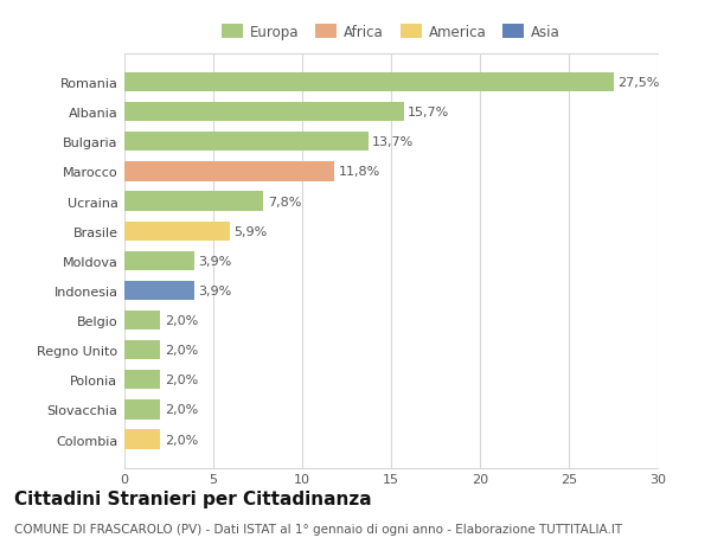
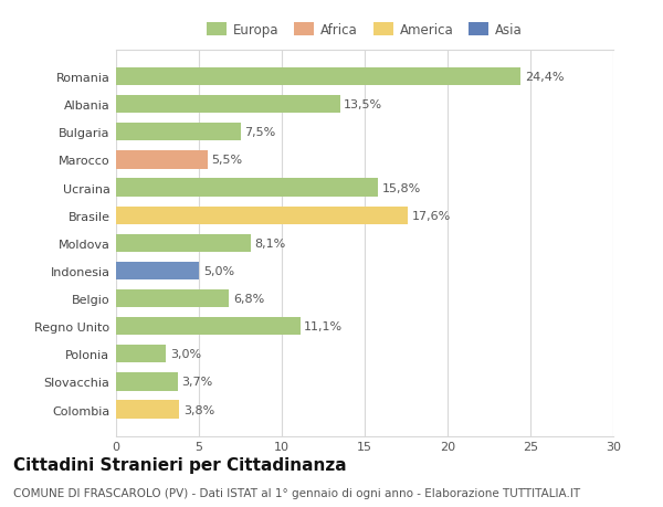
Romania: 27,5% -> 24,4%
Albania: 15,7% -> 13,5%
Bulgaria: 13,7% -> 7,5%
Marocco: 11,8% -> 5,5%
Ucraina: 7,8% -> 15,8%
Brasile: 5,9% -> 17,6%
Moldova: 3,9% -> 8,1%
Indonesia: 3,9% -> 5,0%
Belgio: 2,0% -> 6,8%
Regno Unito: 2,0% -> 11,1%
Polonia: 2,0% -> 3,0%
Slovacchia: 2,0% -> 3,7%
Colombia: 2,0% -> 3,8%
